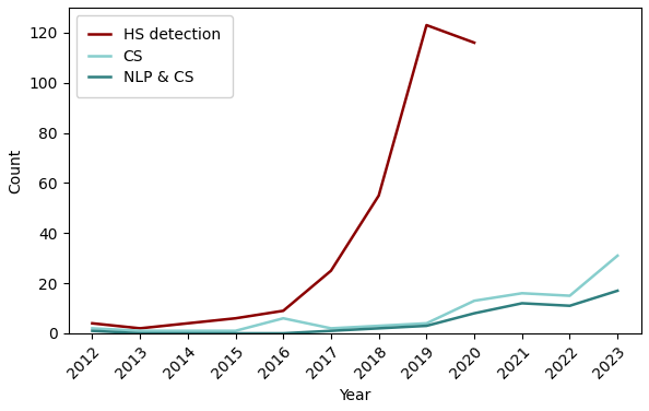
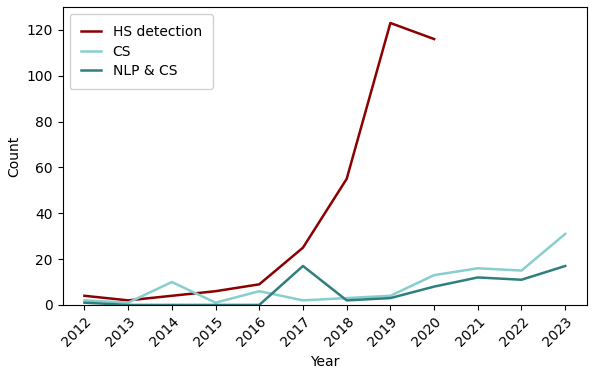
CS/2014: 1 -> 10
NLP & CS/2017: 1 -> 17
